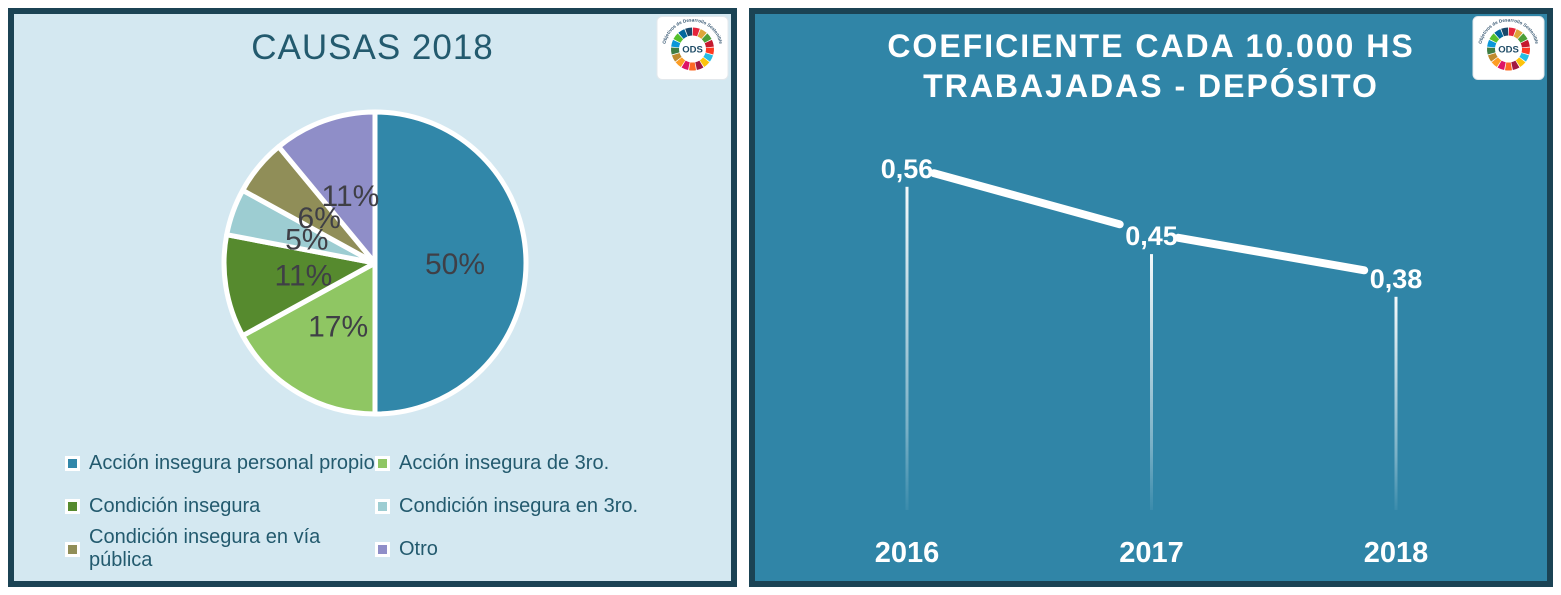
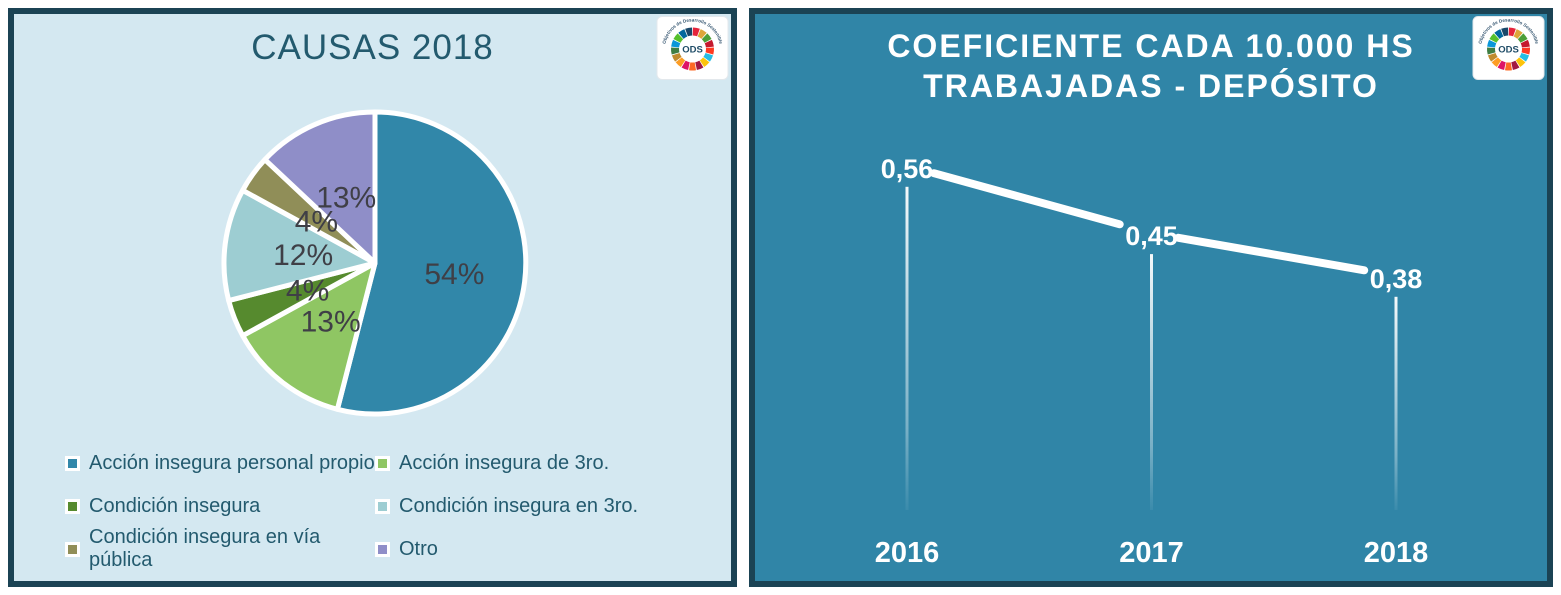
CAUSAS 2018/Acción insegura personal propio: 50% -> 54%
CAUSAS 2018/Acción insegura de 3ro.: 17% -> 13%
CAUSAS 2018/Condición insegura: 11% -> 4%
CAUSAS 2018/Condición insegura en 3ro.: 5% -> 12%
CAUSAS 2018/Condición insegura en vía pública: 6% -> 4%
CAUSAS 2018/Otro: 11% -> 13%
